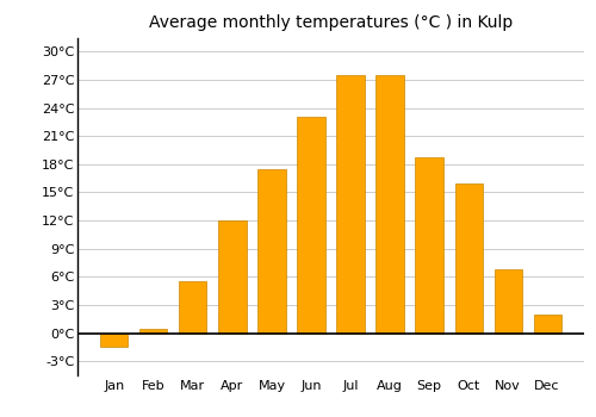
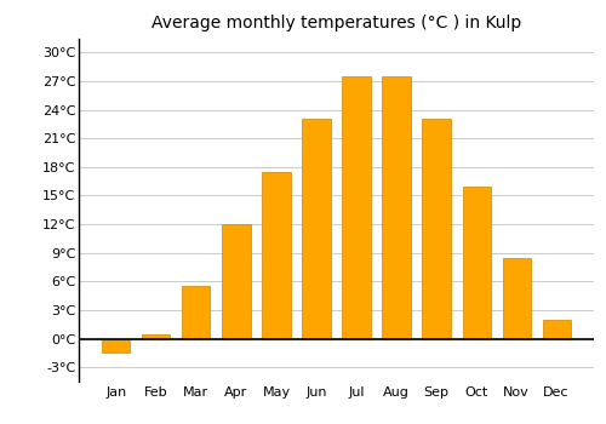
Sep: 18.8°C -> 23.0°C
Nov: 6.8°C -> 8.5°C
